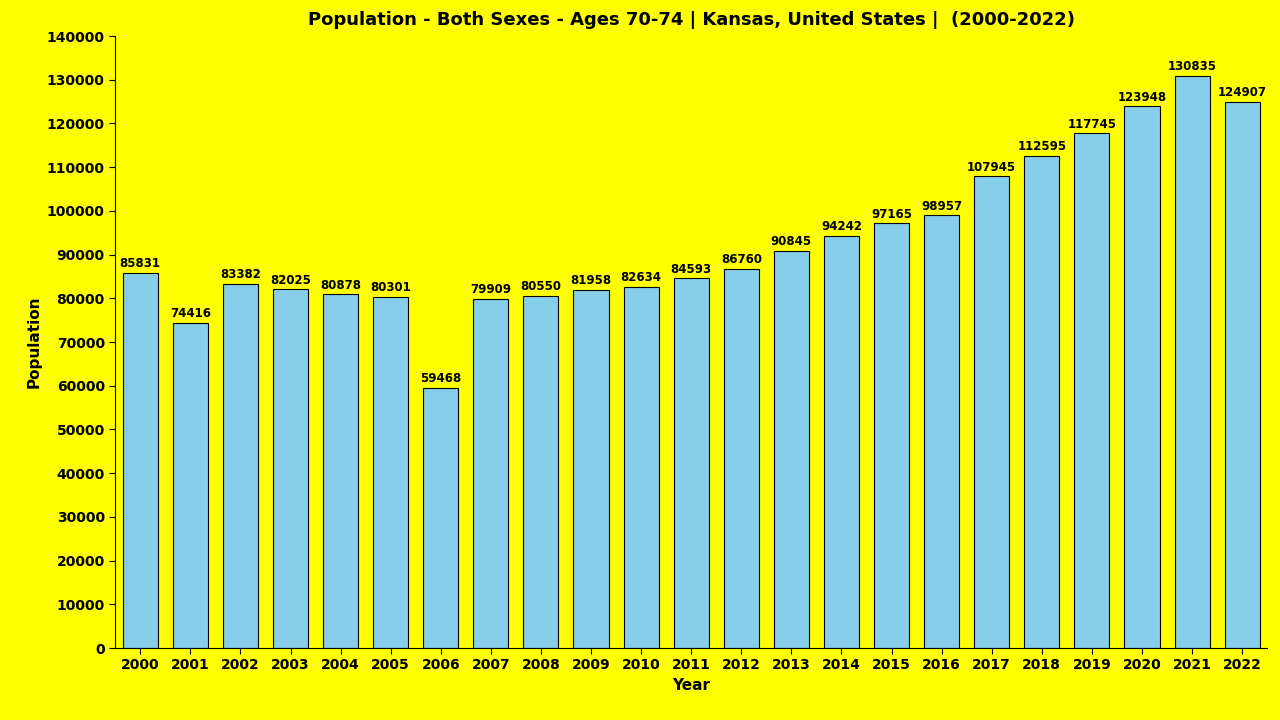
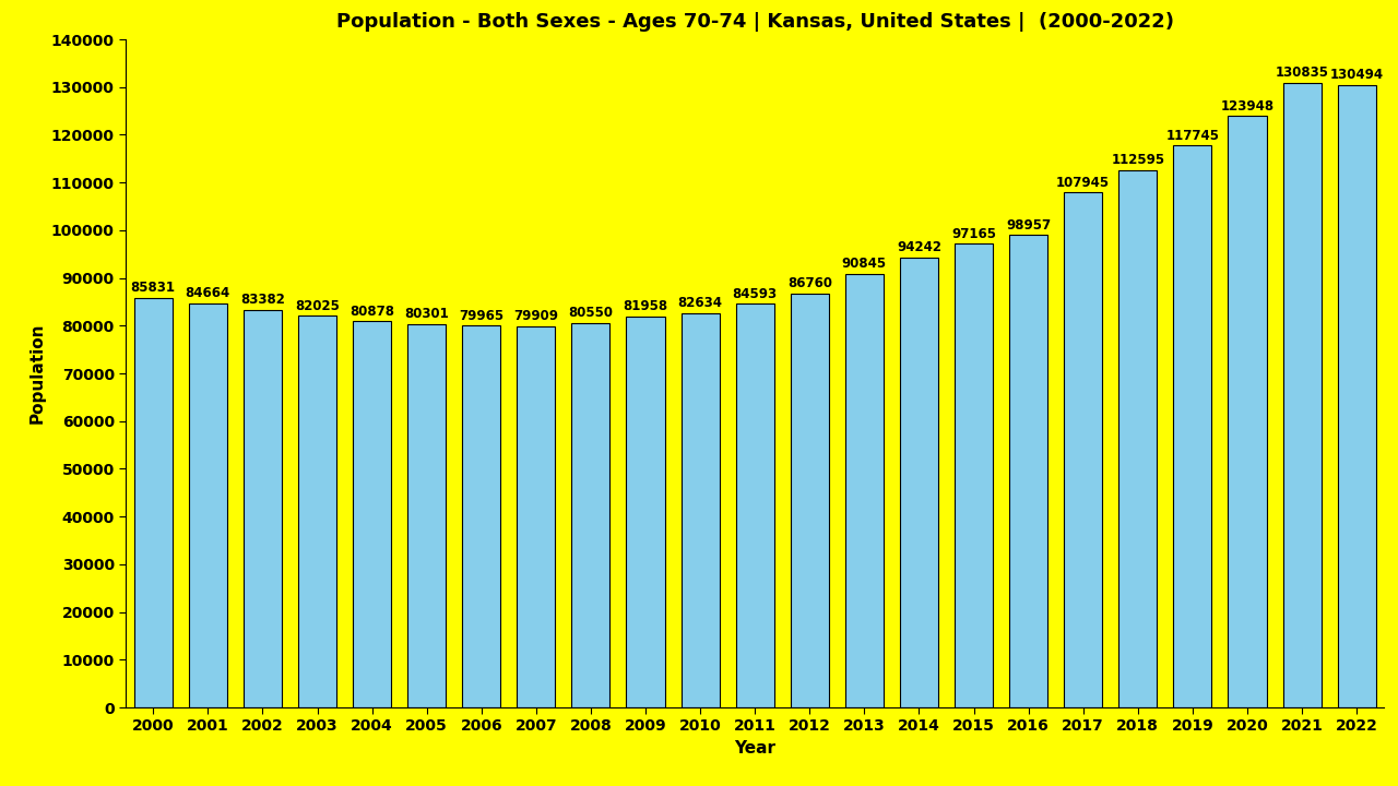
2001: 74416 -> 84664
2006: 59468 -> 79965
2022: 124907 -> 130494
